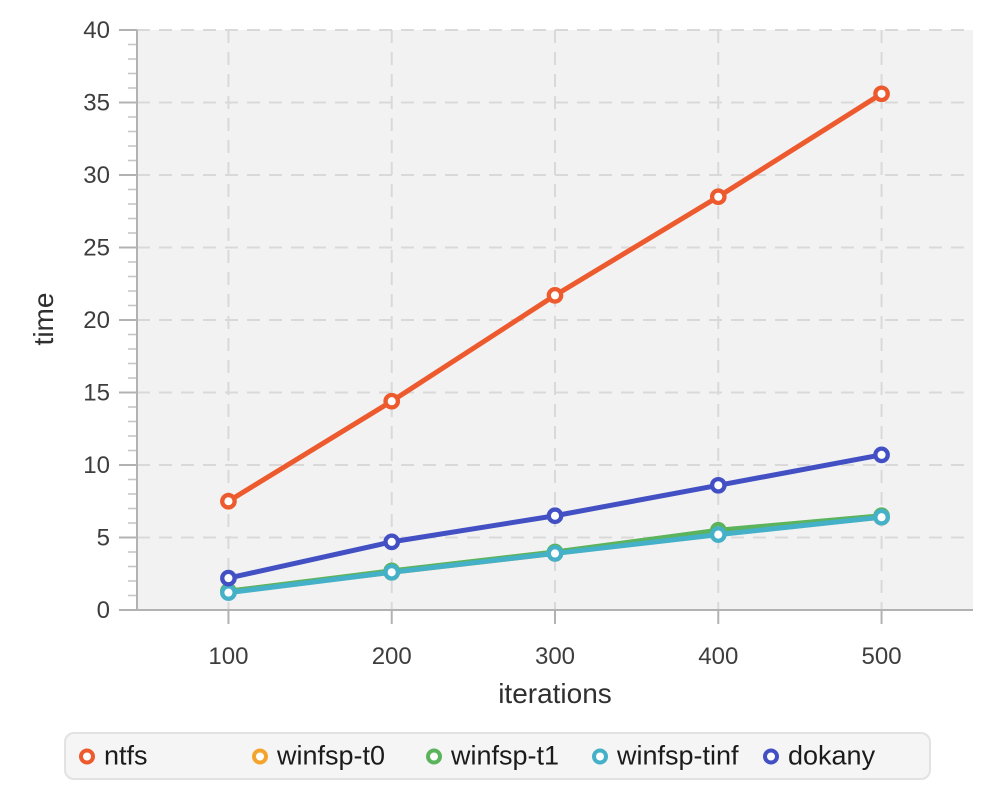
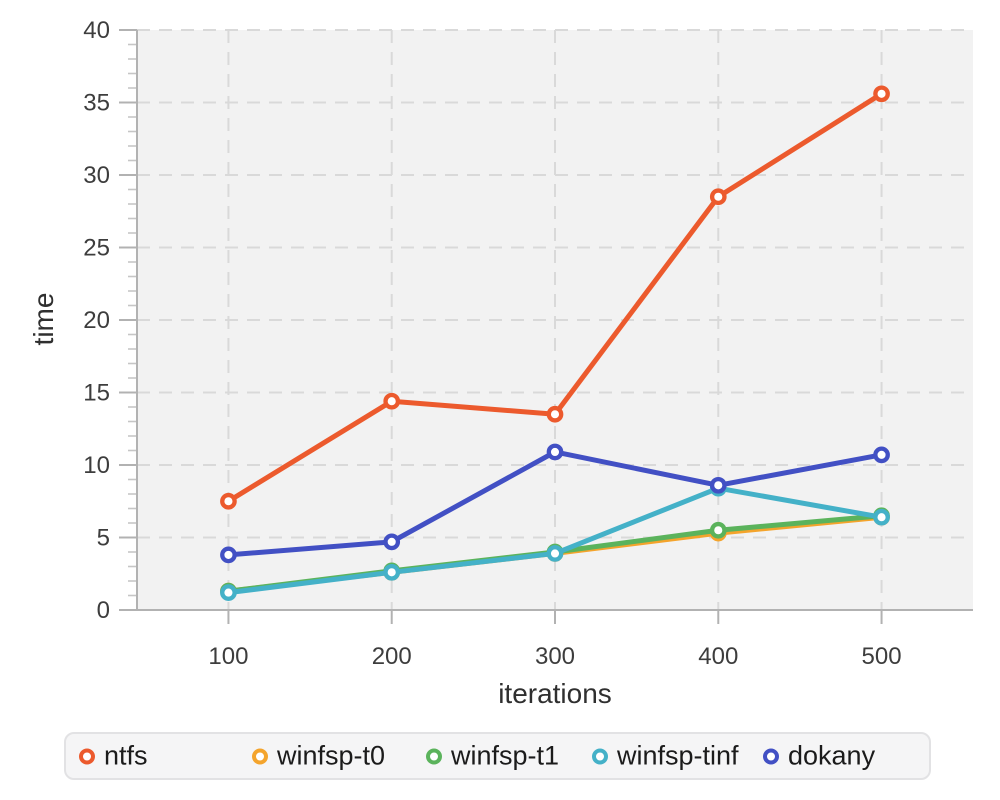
dokany/100: 2.2 -> 3.8
ntfs/300: 21.7 -> 13.5
dokany/300: 6.5 -> 10.9
winfsp-tinf/400: 5.2 -> 8.4
